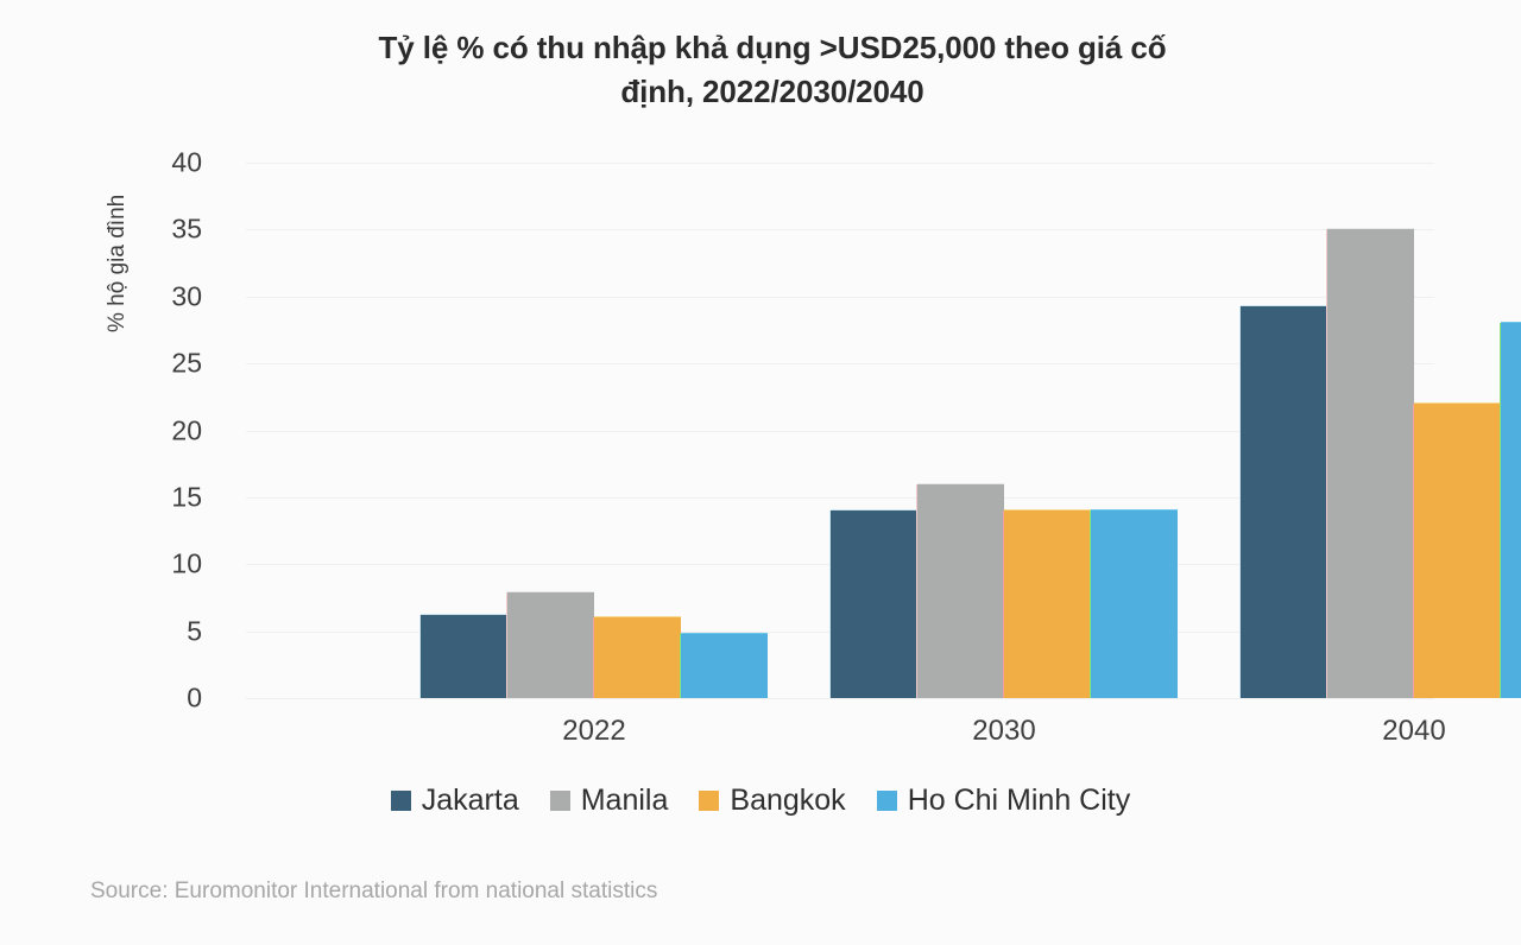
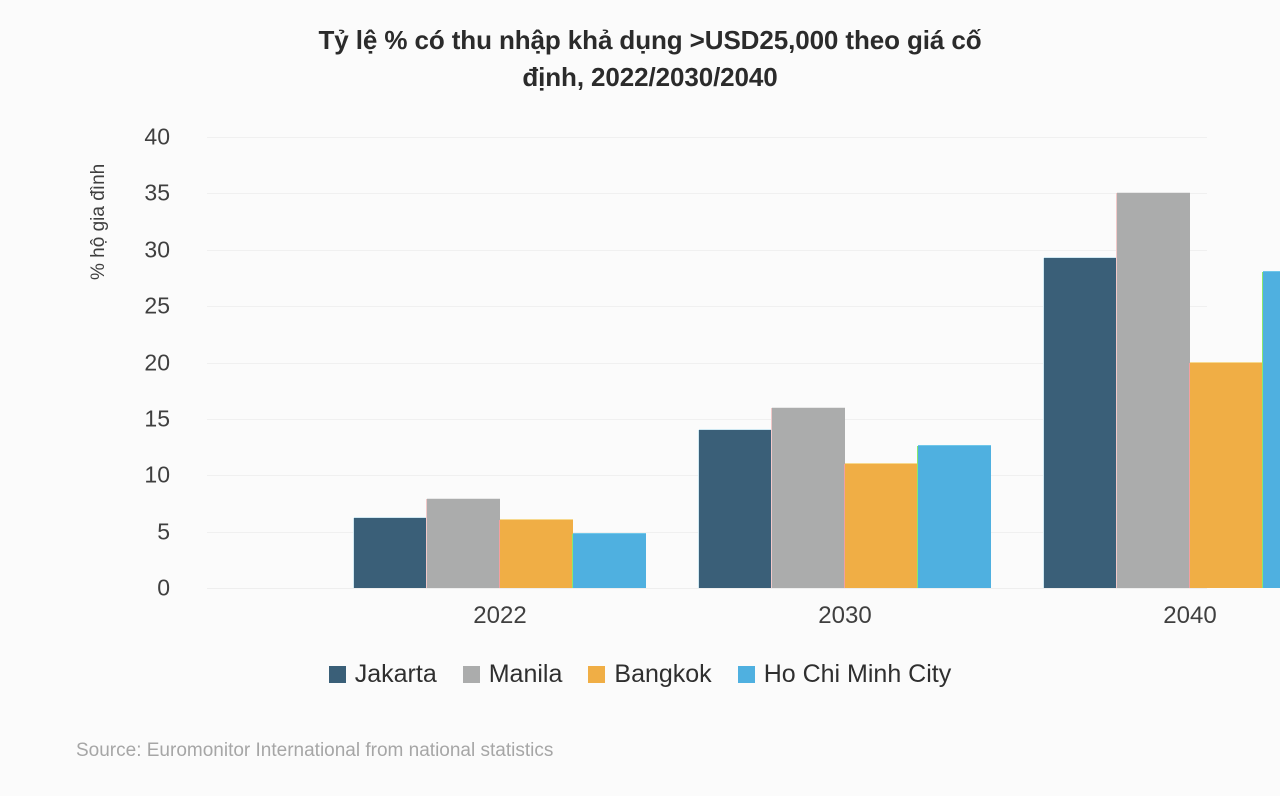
Bangkok/2030: 14 -> 11
Ho Chi Minh City/2030: 14.0 -> 12.6
Bangkok/2040: 22 -> 20
